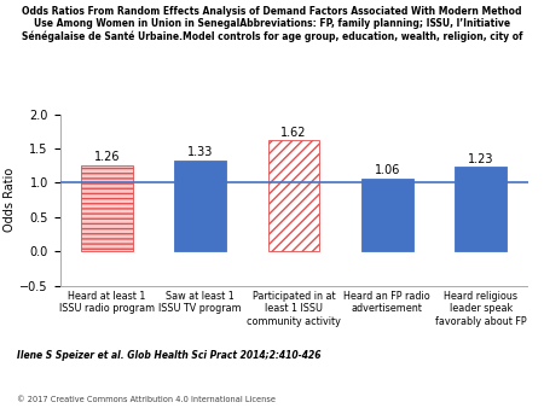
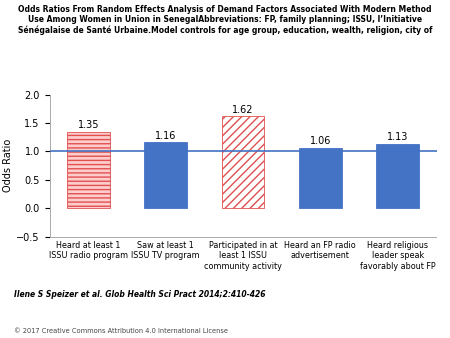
Heard at least 1 ISSU radio program: 1.26 -> 1.35
Saw at least 1 ISSU TV program: 1.33 -> 1.16
Heard religious leader speak favorably about FP: 1.23 -> 1.13
